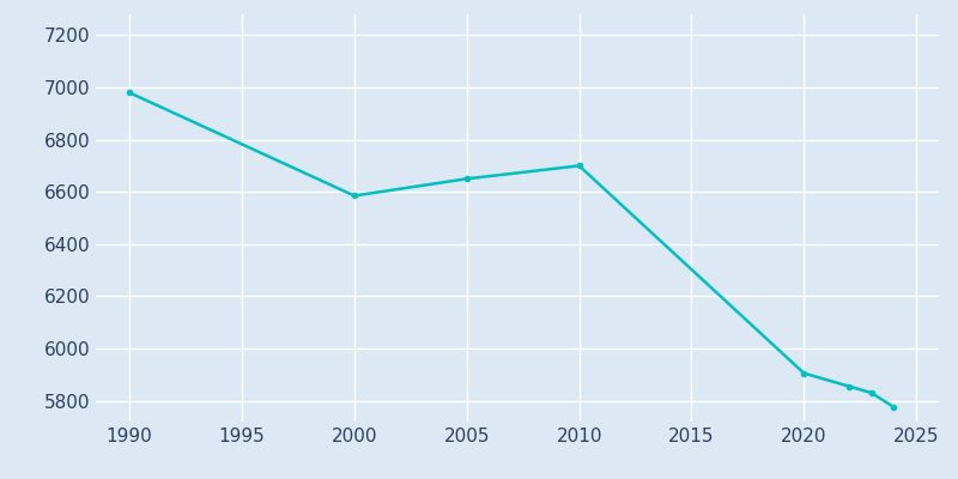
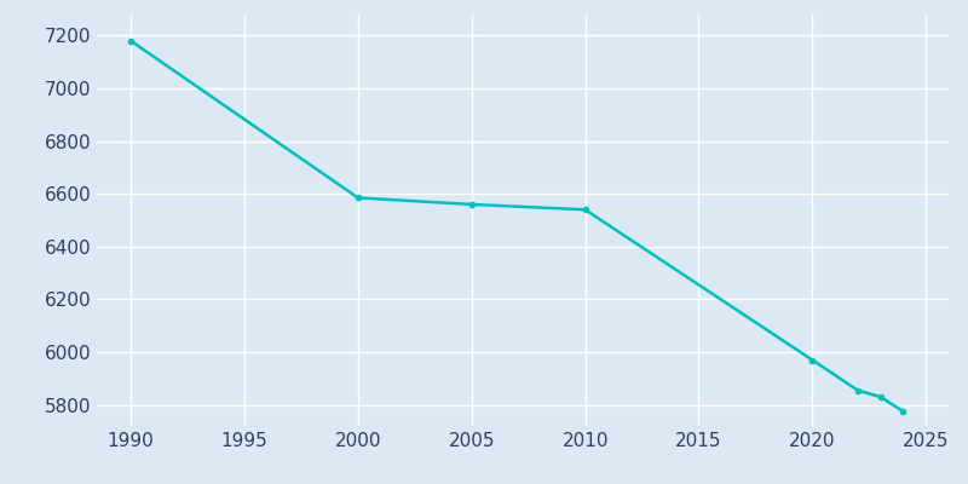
1990: 6980 -> 7180
2005: 6650 -> 6560
2010: 6700 -> 6540
2020: 5905 -> 5970
